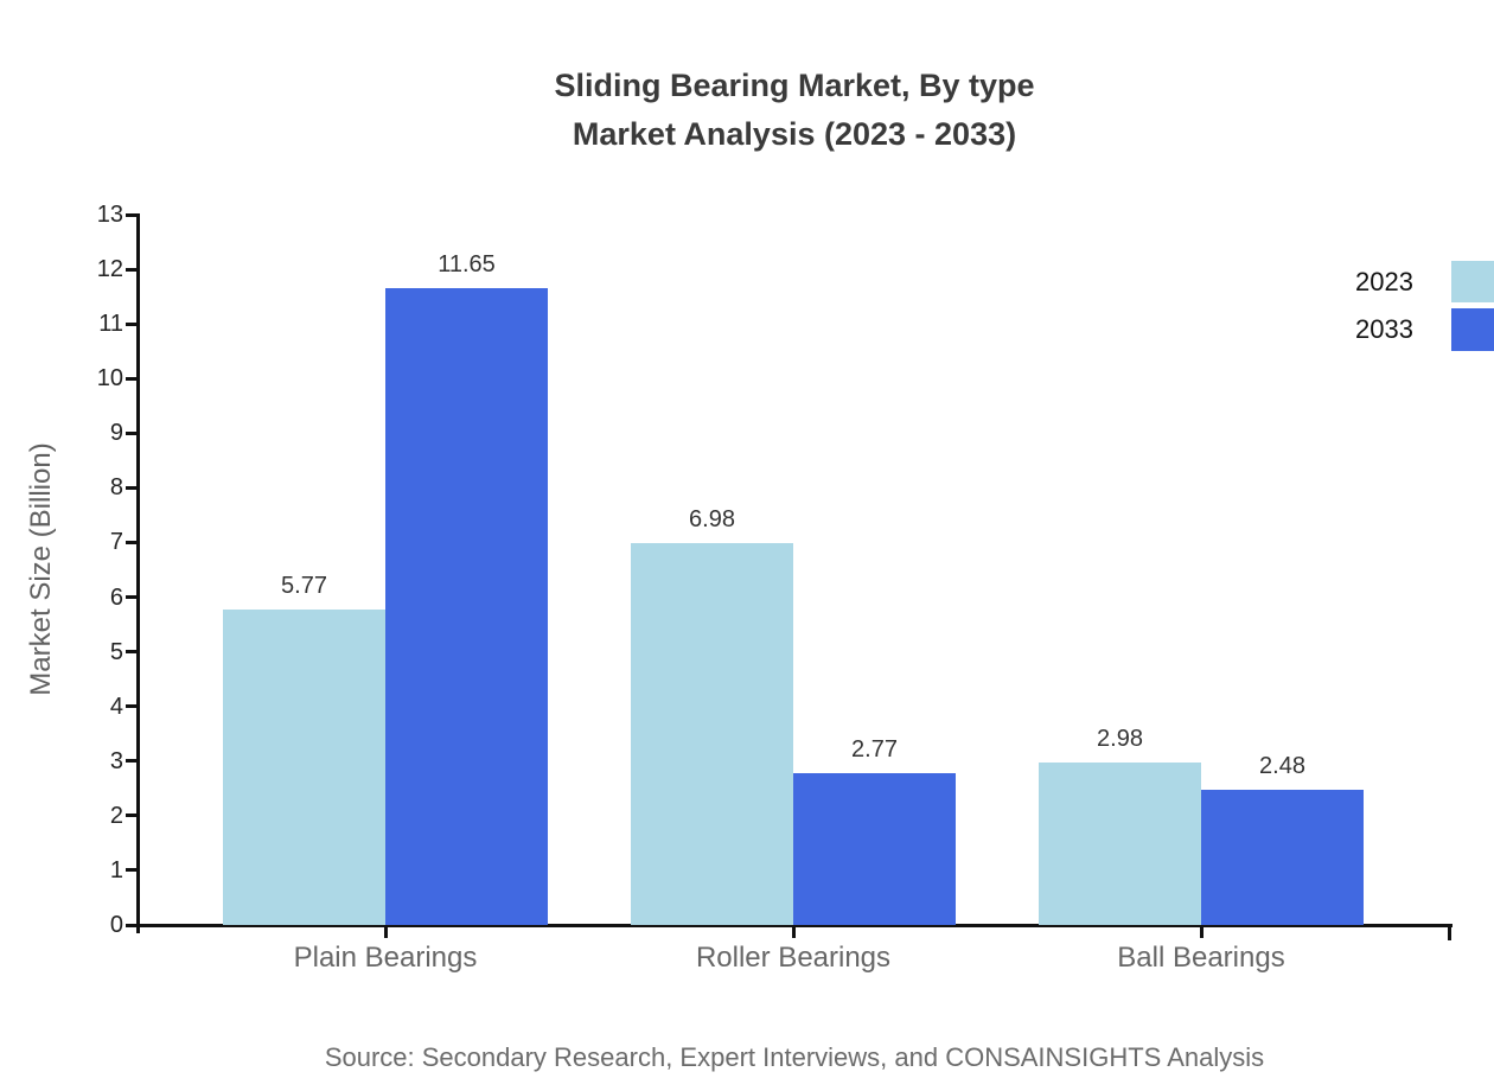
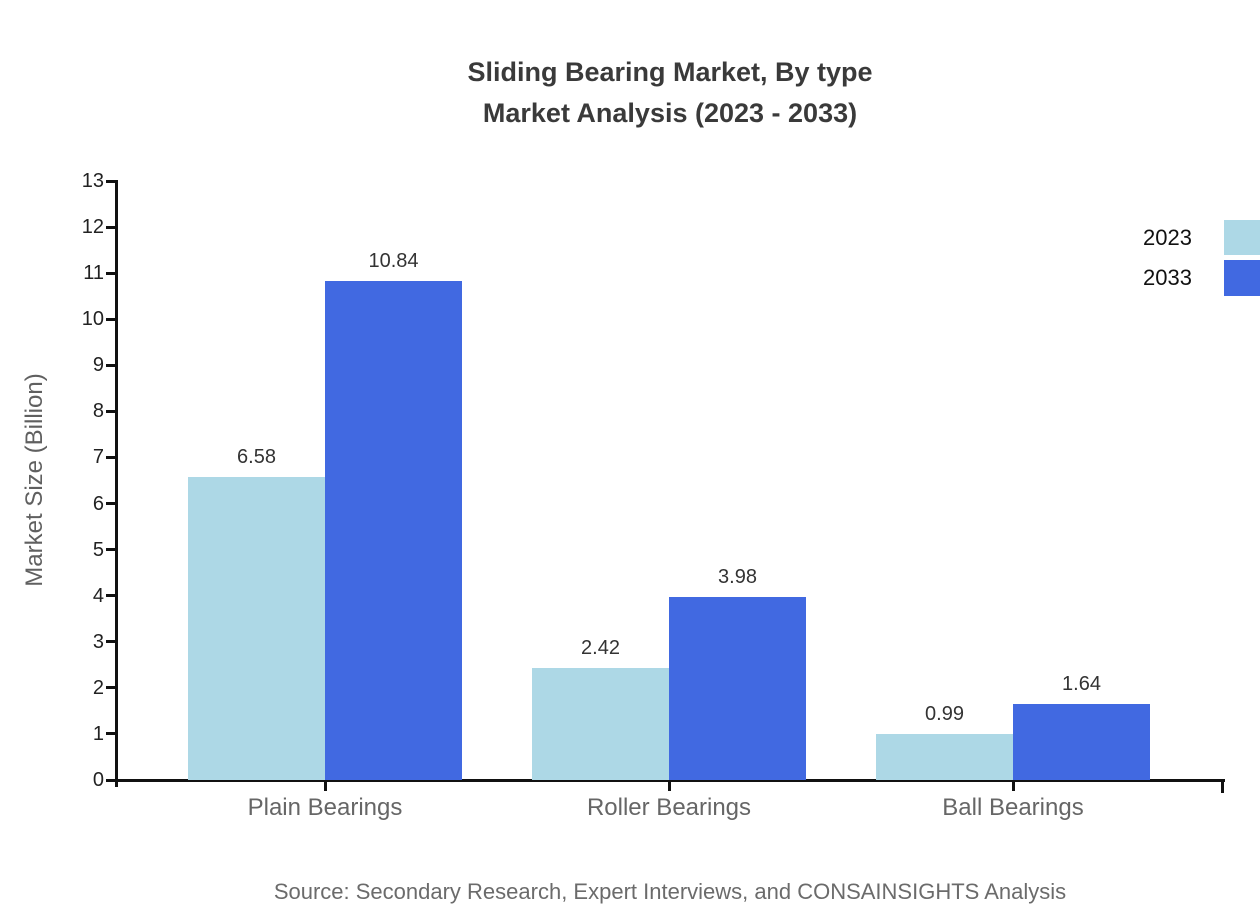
2023/Plain Bearings: 5.77 -> 6.58
2033/Plain Bearings: 11.65 -> 10.84
2023/Roller Bearings: 6.98 -> 2.42
2033/Roller Bearings: 2.77 -> 3.98
2023/Ball Bearings: 2.98 -> 0.99
2033/Ball Bearings: 2.48 -> 1.64
